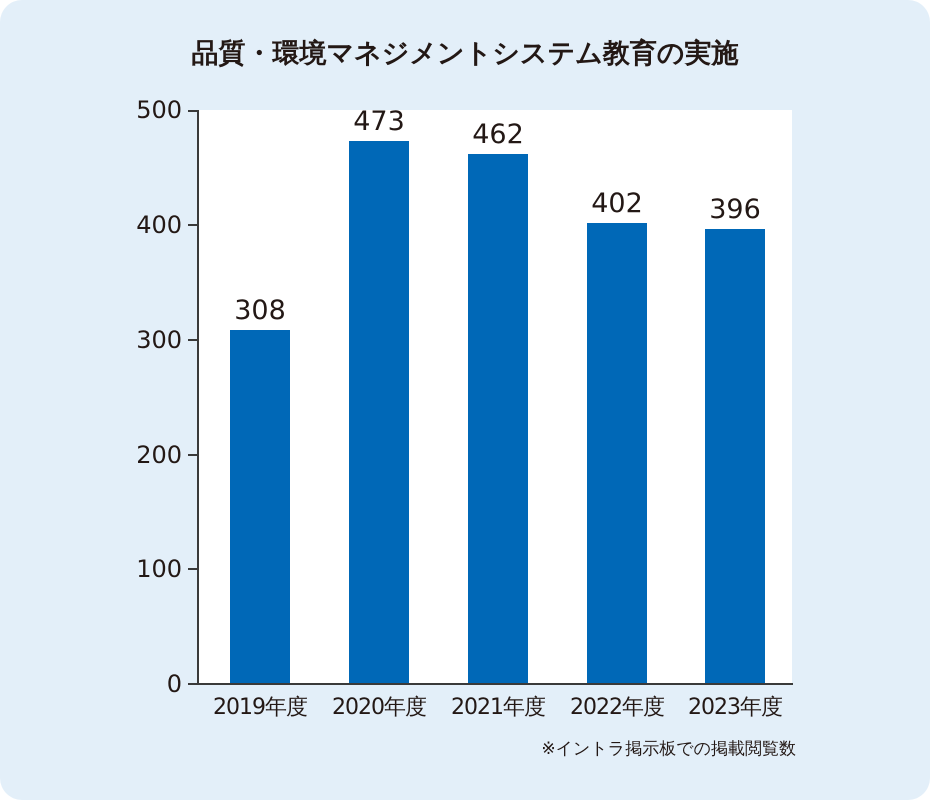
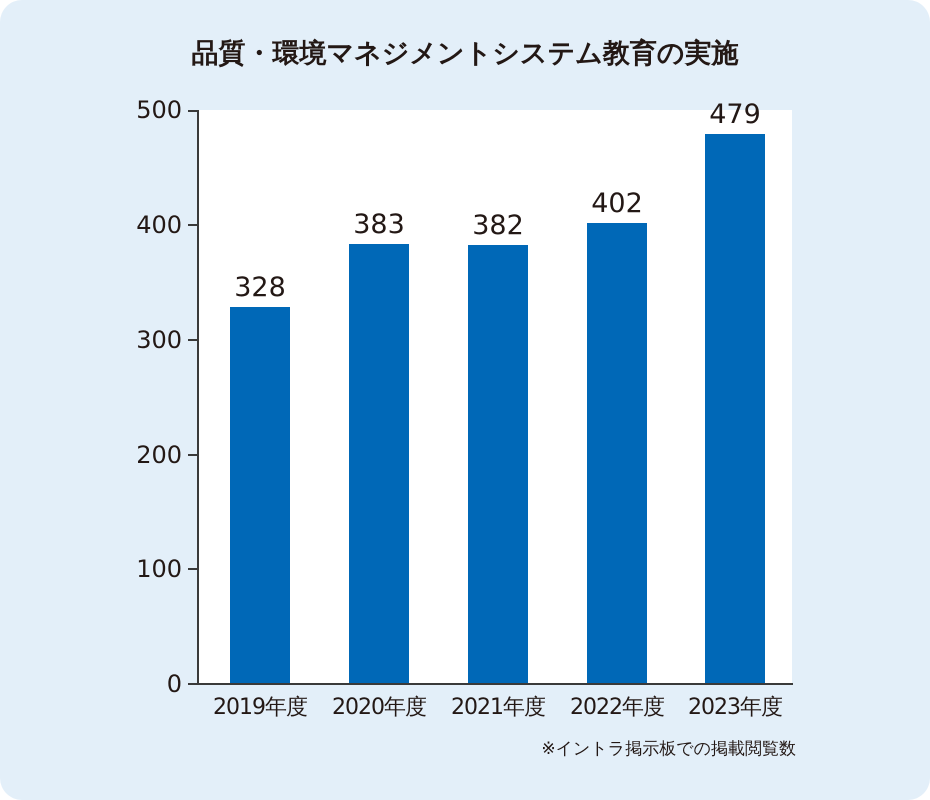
2019年度: 308 -> 328
2020年度: 473 -> 383
2021年度: 462 -> 382
2023年度: 396 -> 479
